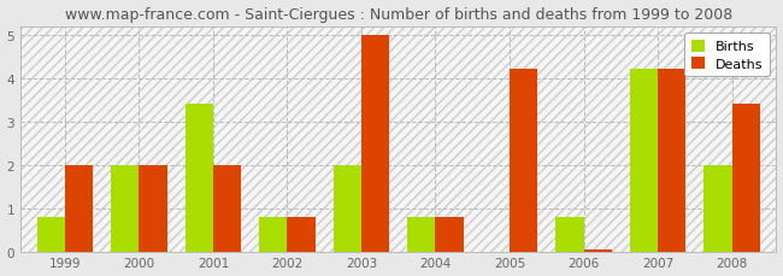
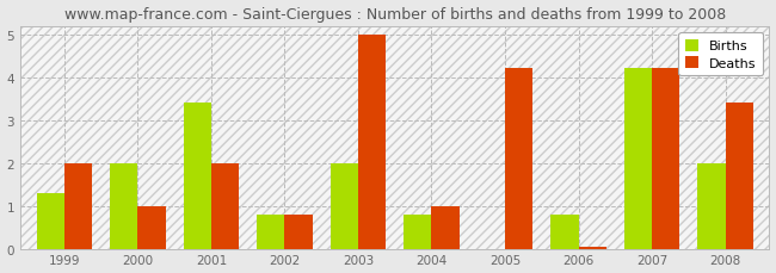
Births/1999: 0.8 -> 1.3
Deaths/2000: 2.00 -> 1.00
Deaths/2004: 0.80 -> 1.00
